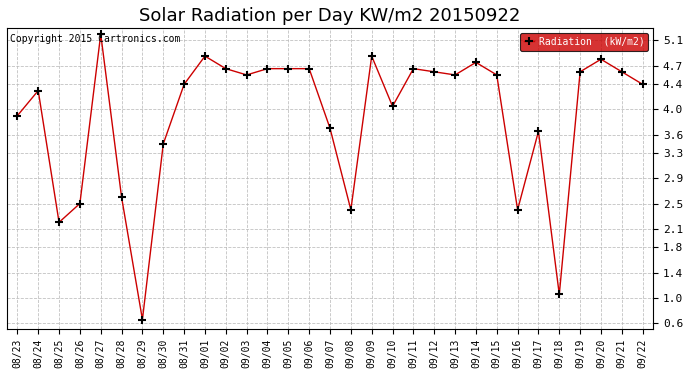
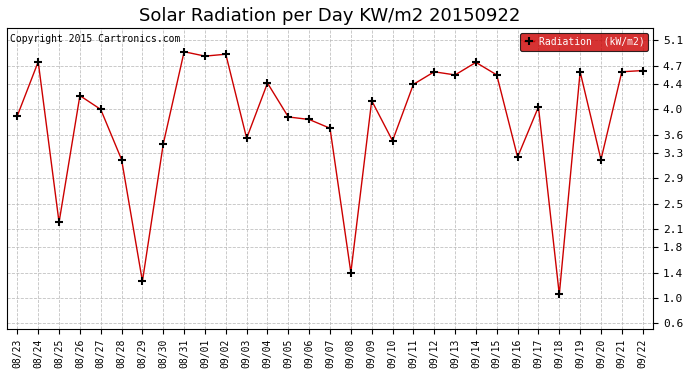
08/24: 4.30 -> 4.76
08/26: 2.50 -> 4.22
08/27: 5.20 -> 4.00
08/28: 2.60 -> 3.20
08/29: 0.65 -> 1.26
08/31: 4.40 -> 4.92
09/02: 4.65 -> 4.88
09/03: 4.55 -> 3.54
09/04: 4.65 -> 4.42
09/05: 4.65 -> 3.88
09/06: 4.65 -> 3.84
09/08: 2.40 -> 1.40
09/09: 4.85 -> 4.14
09/10: 4.05 -> 3.50
09/11: 4.65 -> 4.40
09/16: 2.40 -> 3.24
09/17: 3.65 -> 4.04
09/20: 4.80 -> 3.20
09/22: 4.40 -> 4.62
